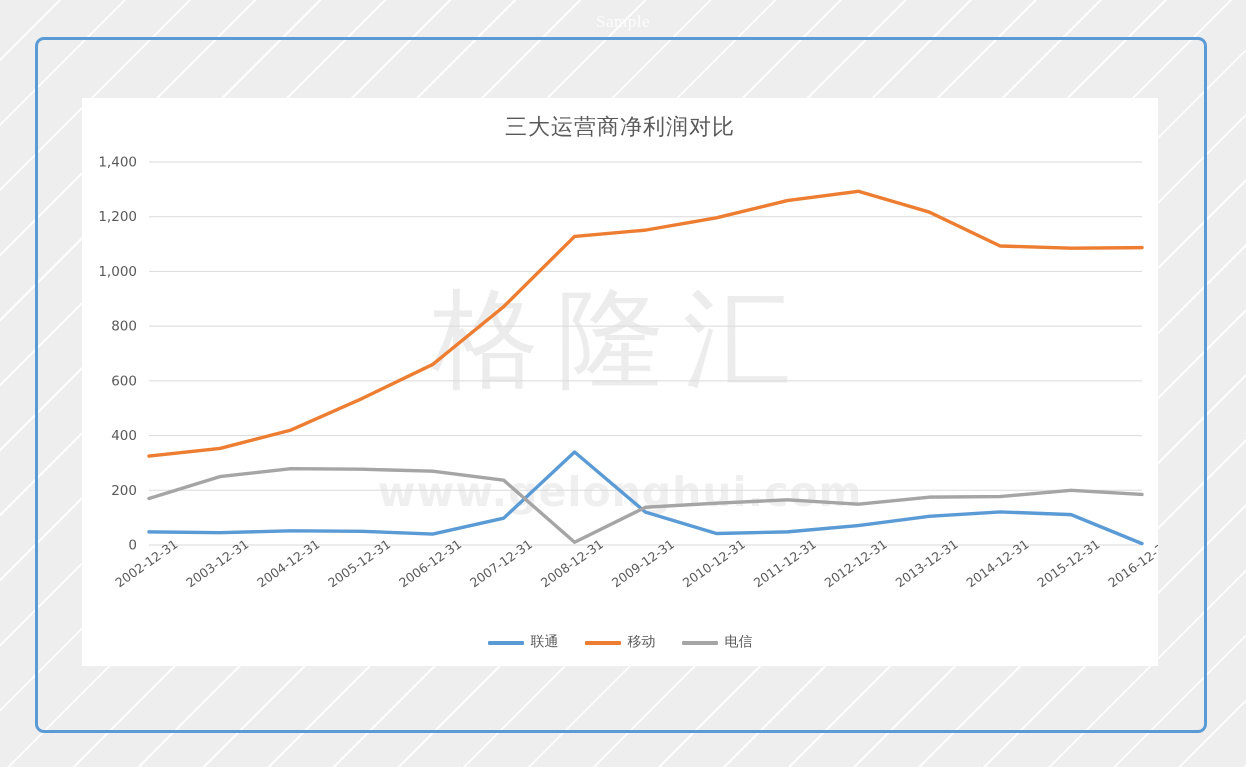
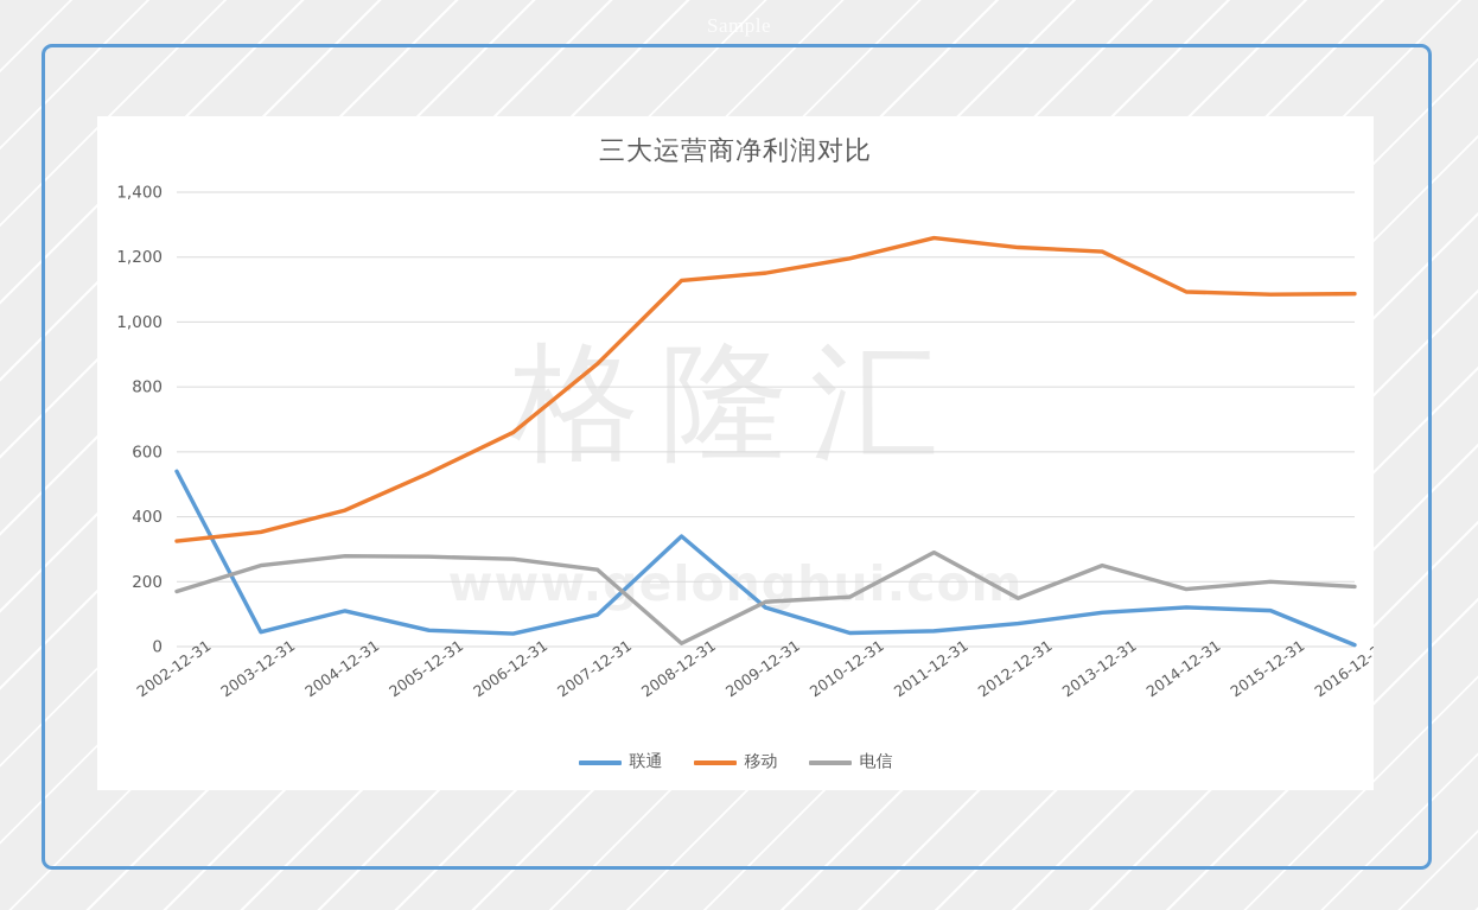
联通/2002-12-31: 50 -> 540
联通/2004-12-31: 50 -> 110
电信/2011-12-31: 160 -> 290
移动/2012-12-31: 1290 -> 1230
电信/2013-12-31: 180 -> 250
